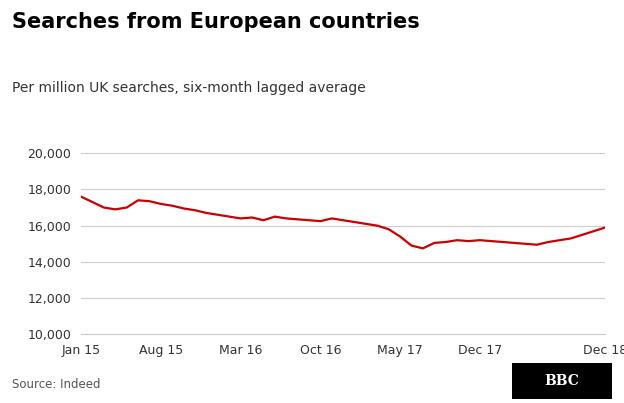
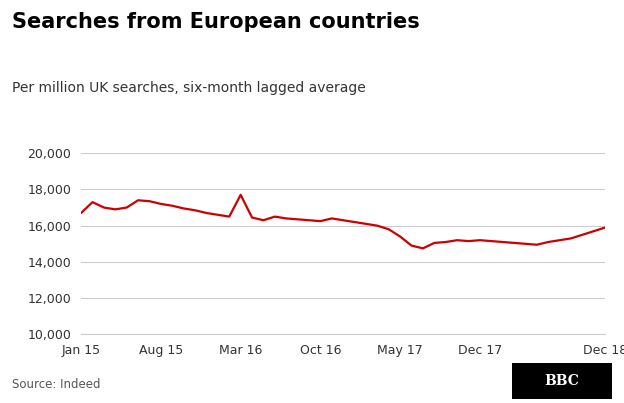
Jan 15: 17,600 -> 16,700
Mar 16: 16,400 -> 17,700
